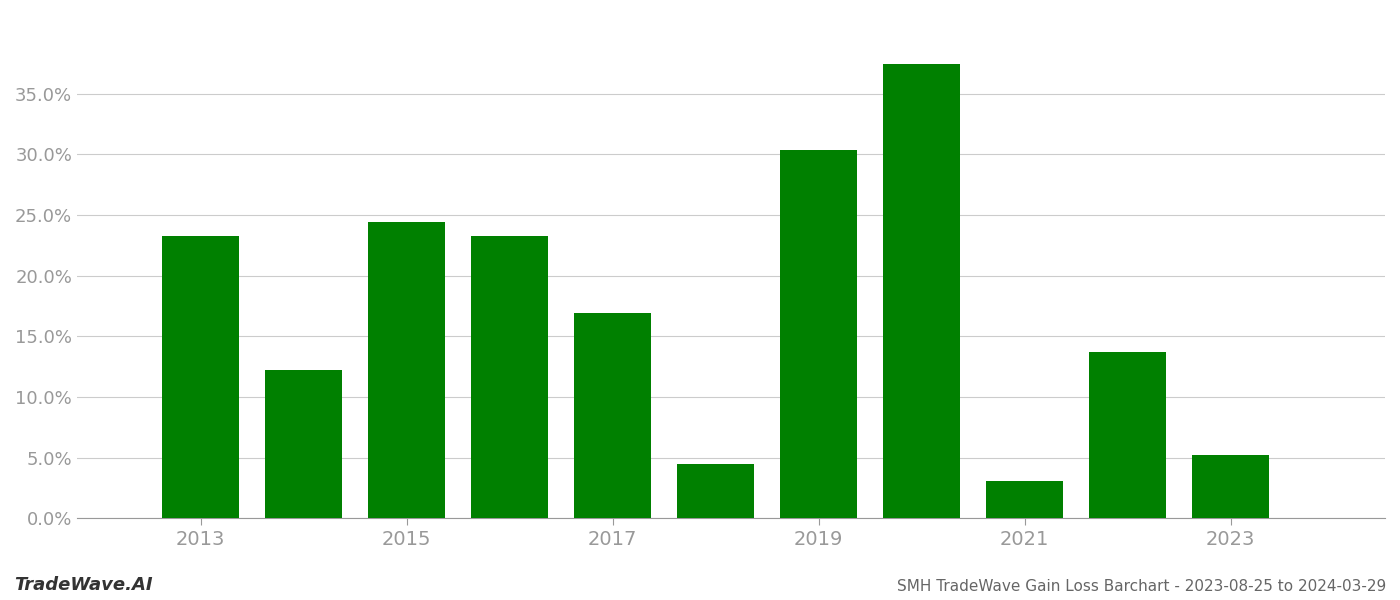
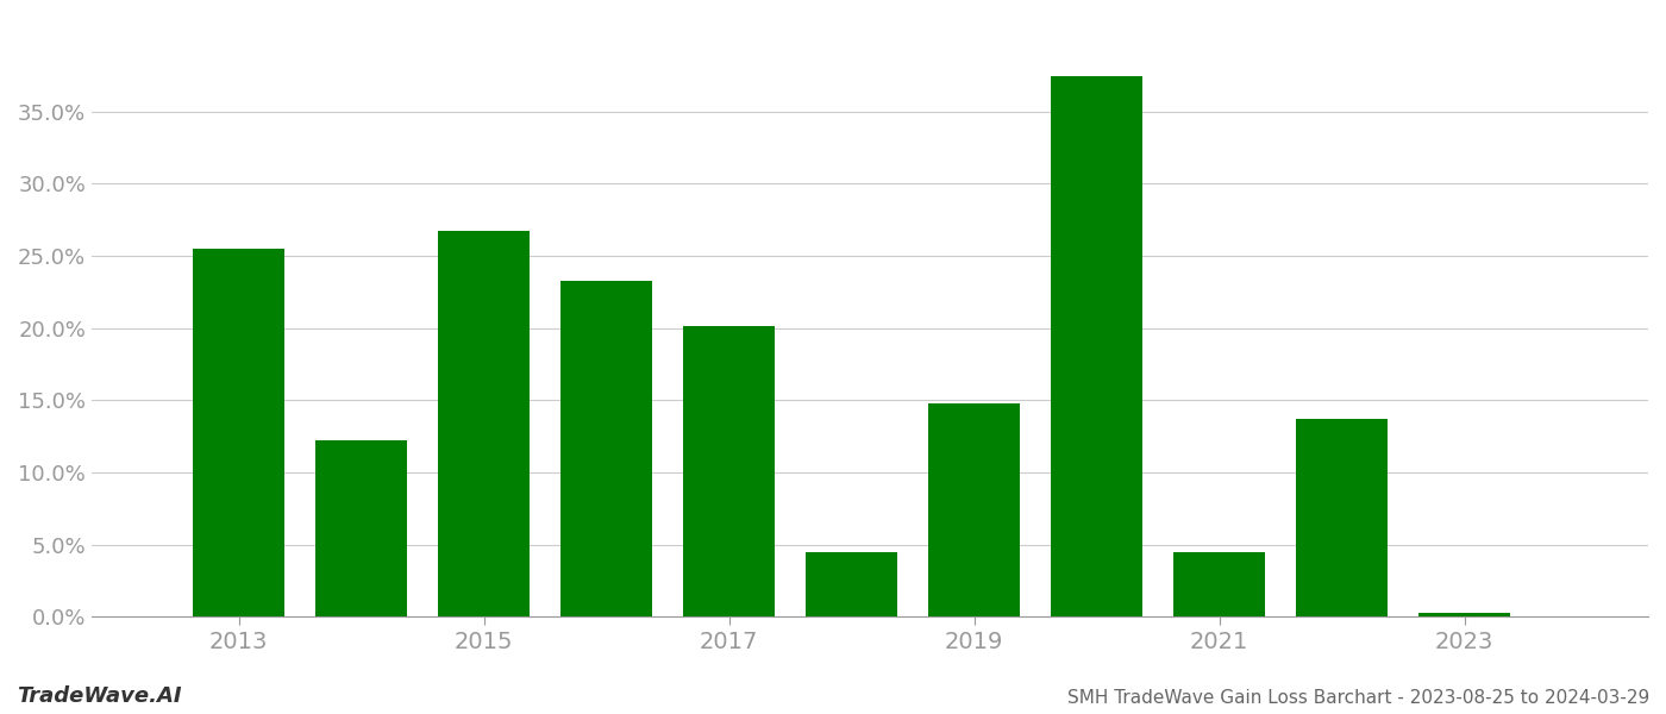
2013: 23.3% -> 25.5%
2015: 24.4% -> 26.7%
2017: 16.9% -> 20.1%
2019: 30.4% -> 14.8%
2021: 3.1% -> 4.5%
2023: 5.2% -> 0.3%
